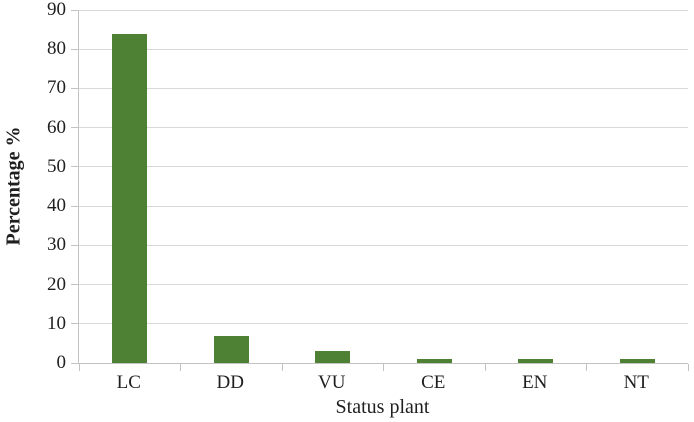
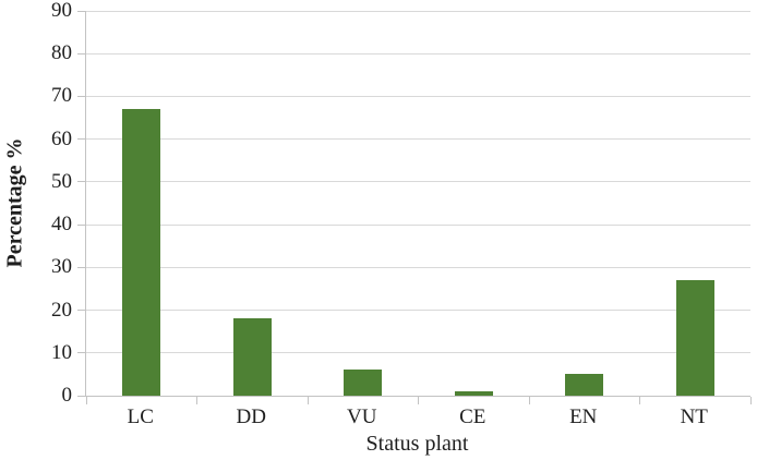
LC: 84 -> 67
DD: 7 -> 18
VU: 3 -> 6
EN: 1 -> 5
NT: 1 -> 27
